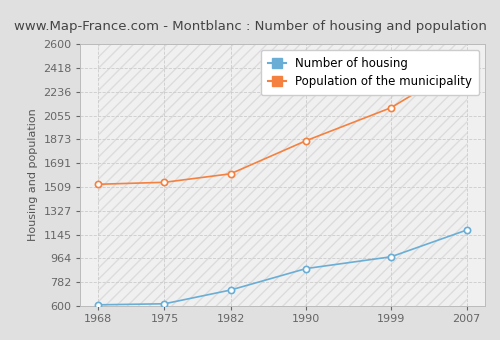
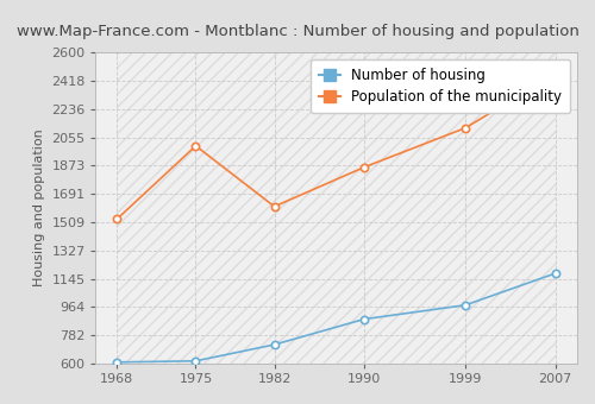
Population of the municipality/1975: 1540 -> 2000
